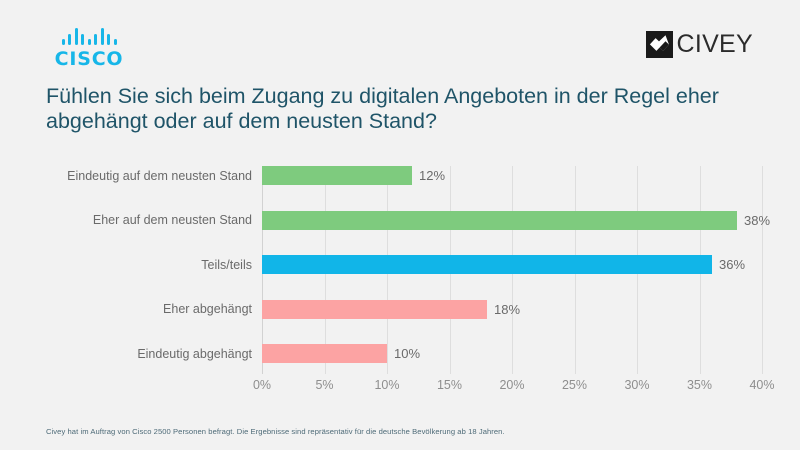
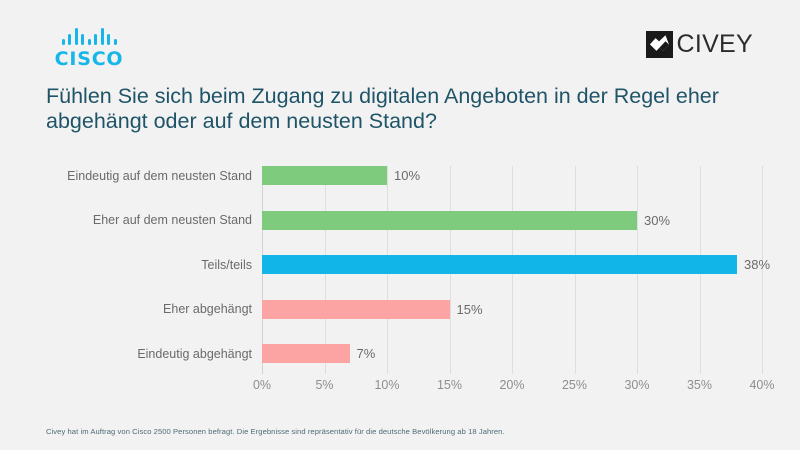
Eindeutig auf dem neusten Stand: 12% -> 10%
Eher auf dem neusten Stand: 38% -> 30%
Teils/teils: 36% -> 38%
Eher abgehängt: 18% -> 15%
Eindeutig abgehängt: 10% -> 7%
